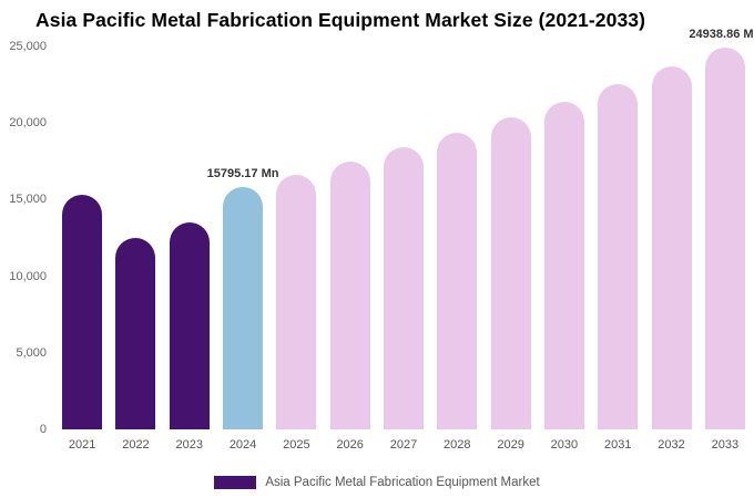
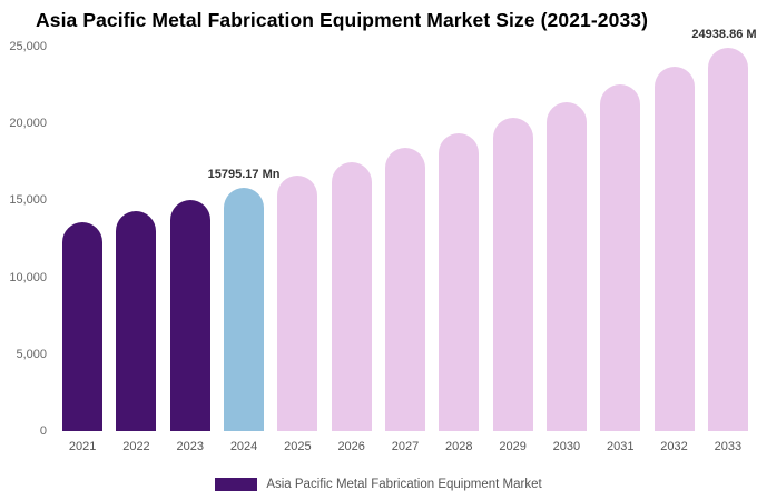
2021: 15300 -> 13600
2022: 12500 -> 14300
2023: 13500 -> 15000
